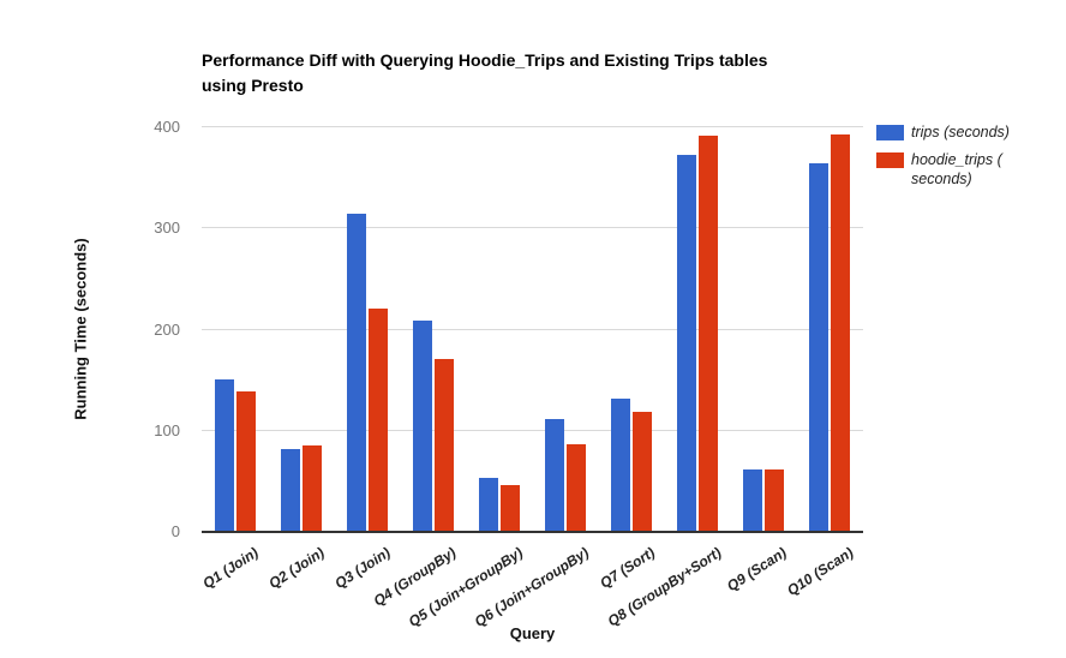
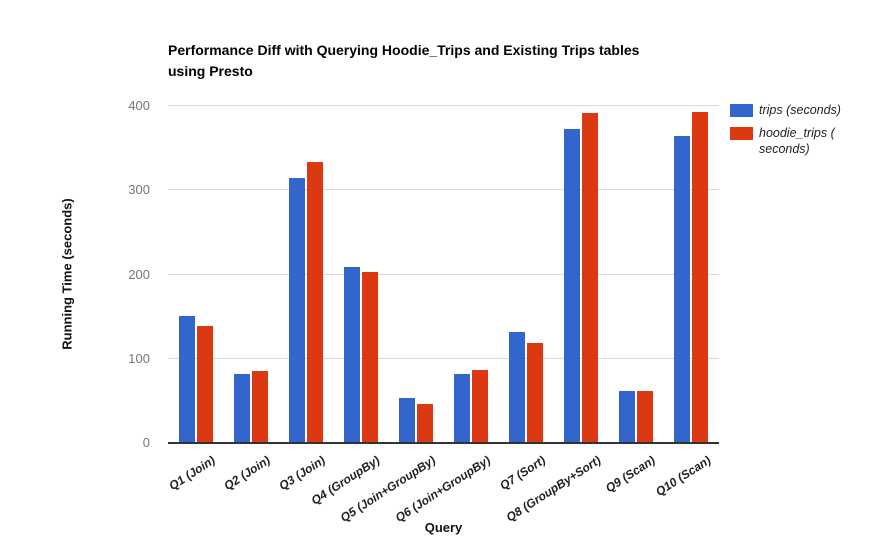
hoodie_trips (seconds)/Q3 (Join): 220 -> 330
hoodie_trips (seconds)/Q4 (GroupBy): 170 -> 200
trips (seconds)/Q6 (Join+GroupBy): 110 -> 80
